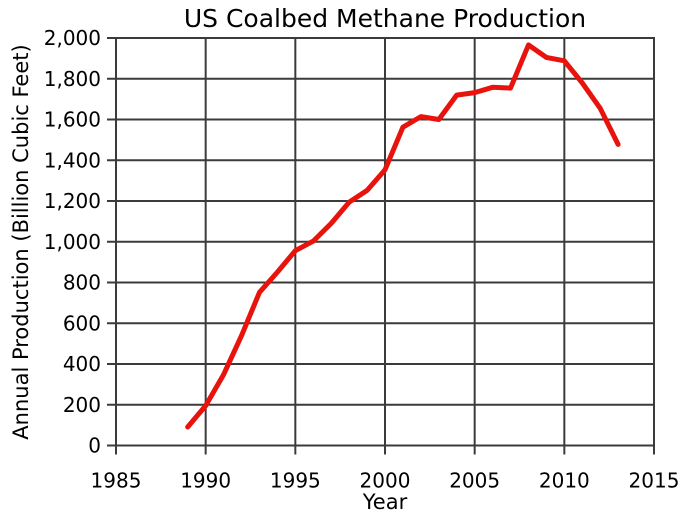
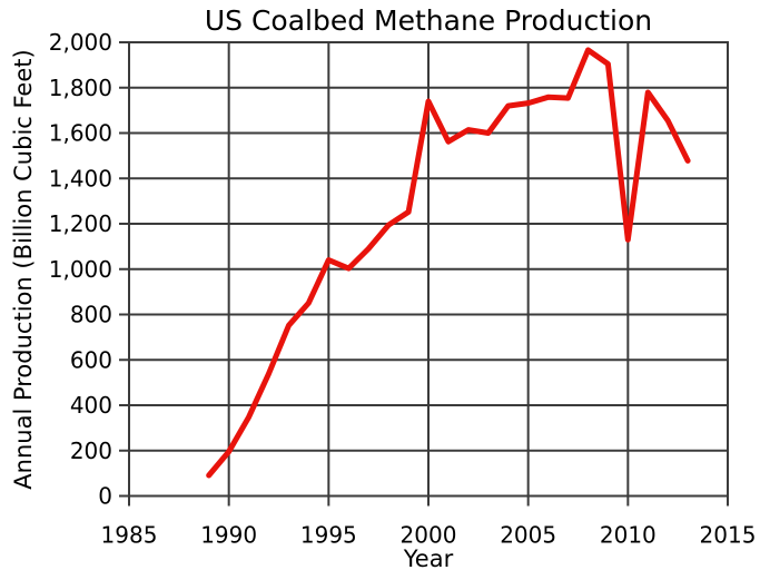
1995: 960 -> 1040
2000: 1350 -> 1740
2010: 1890 -> 1130
